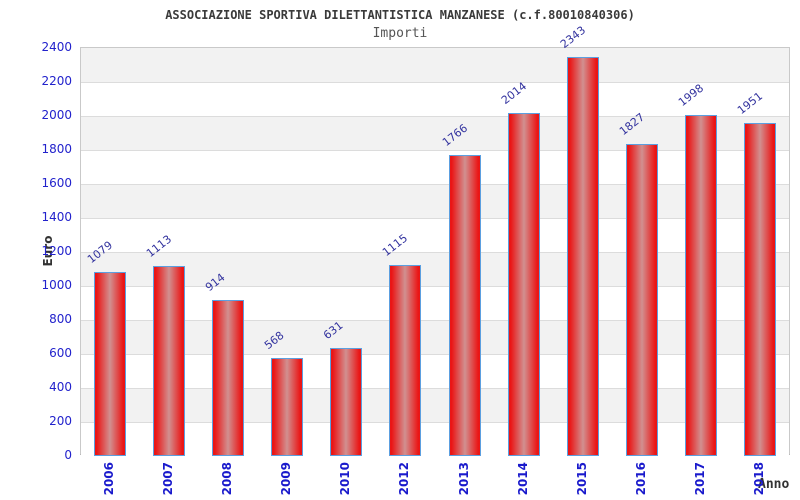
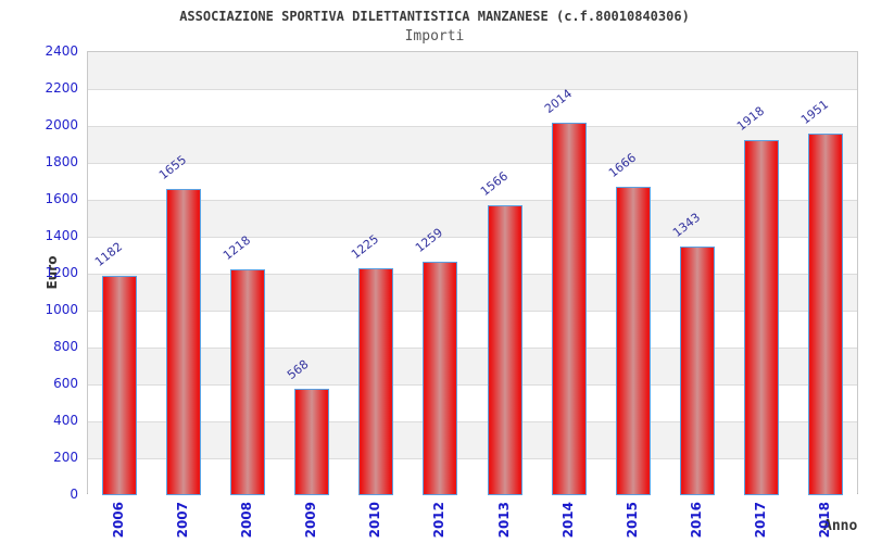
2006: 1079 -> 1182
2007: 1113 -> 1655
2008: 914 -> 1218
2010: 631 -> 1225
2012: 1115 -> 1259
2013: 1766 -> 1566
2015: 2343 -> 1666
2016: 1827 -> 1343
2017: 1998 -> 1918
